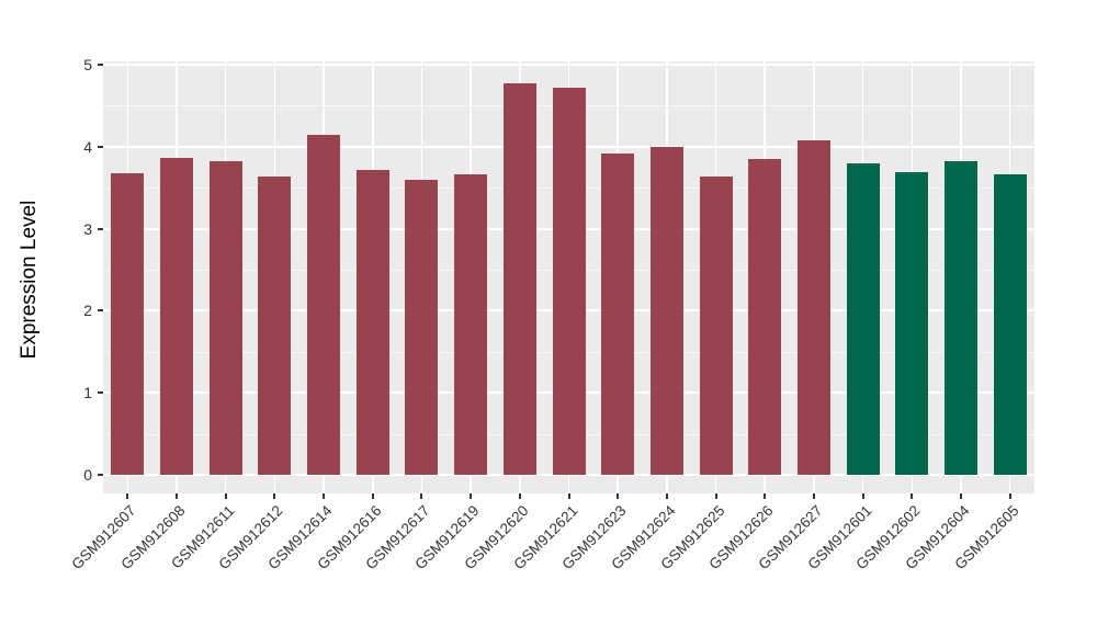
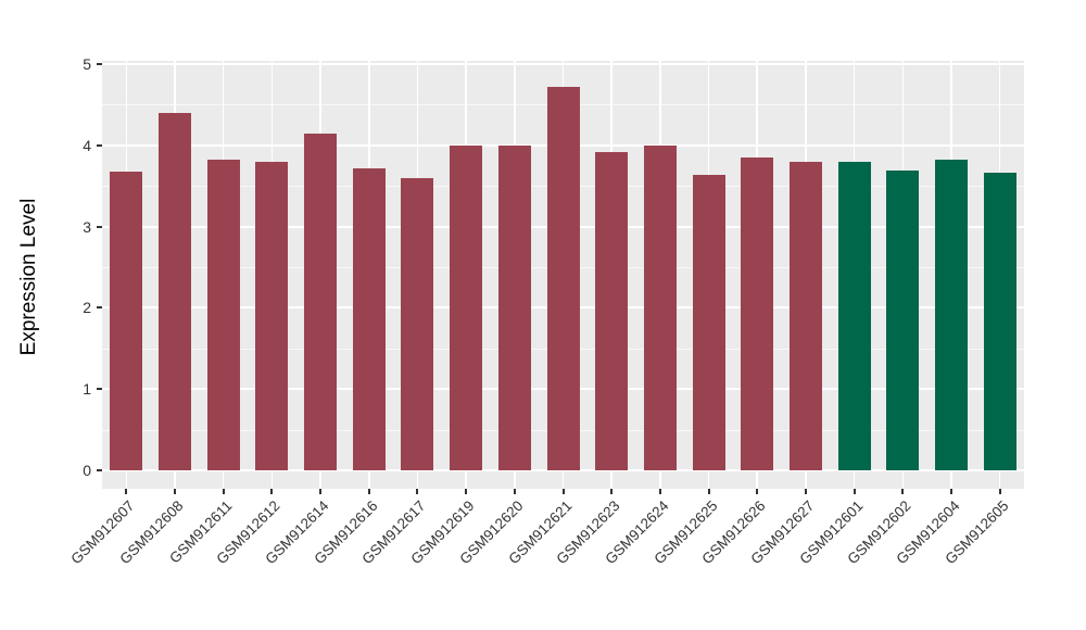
GSM912608: 3.9 -> 4.4
GSM912612: 3.6 -> 3.8
GSM912619: 3.7 -> 4.0
GSM912620: 4.8 -> 4.0
GSM912627: 4.1 -> 3.8
